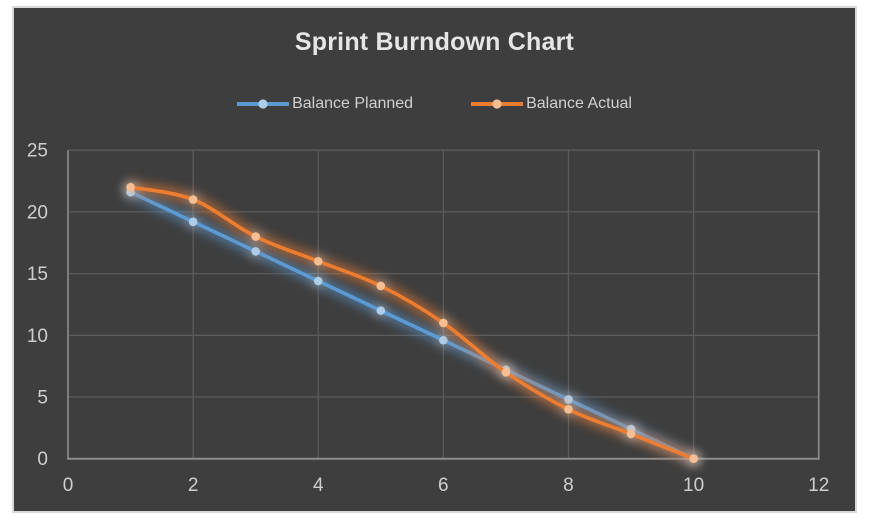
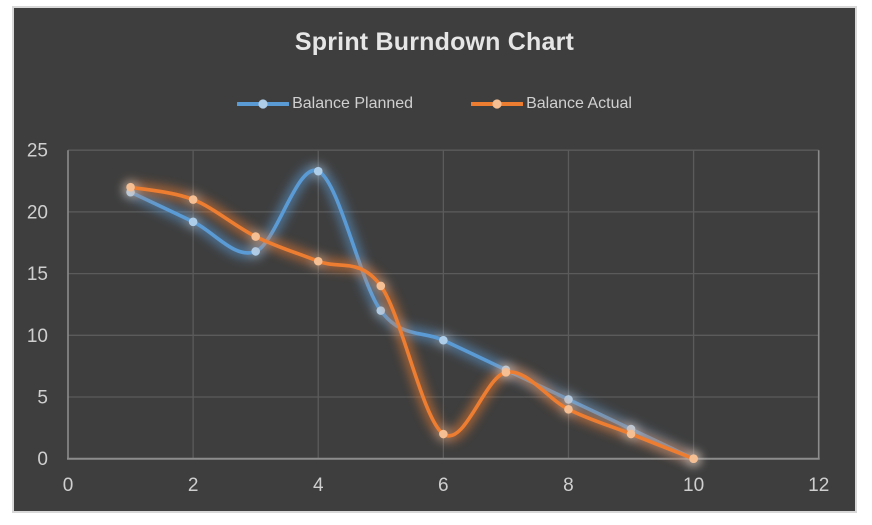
Balance Planned/4: 14.4 -> 23.3
Balance Actual/6: 11 -> 2
